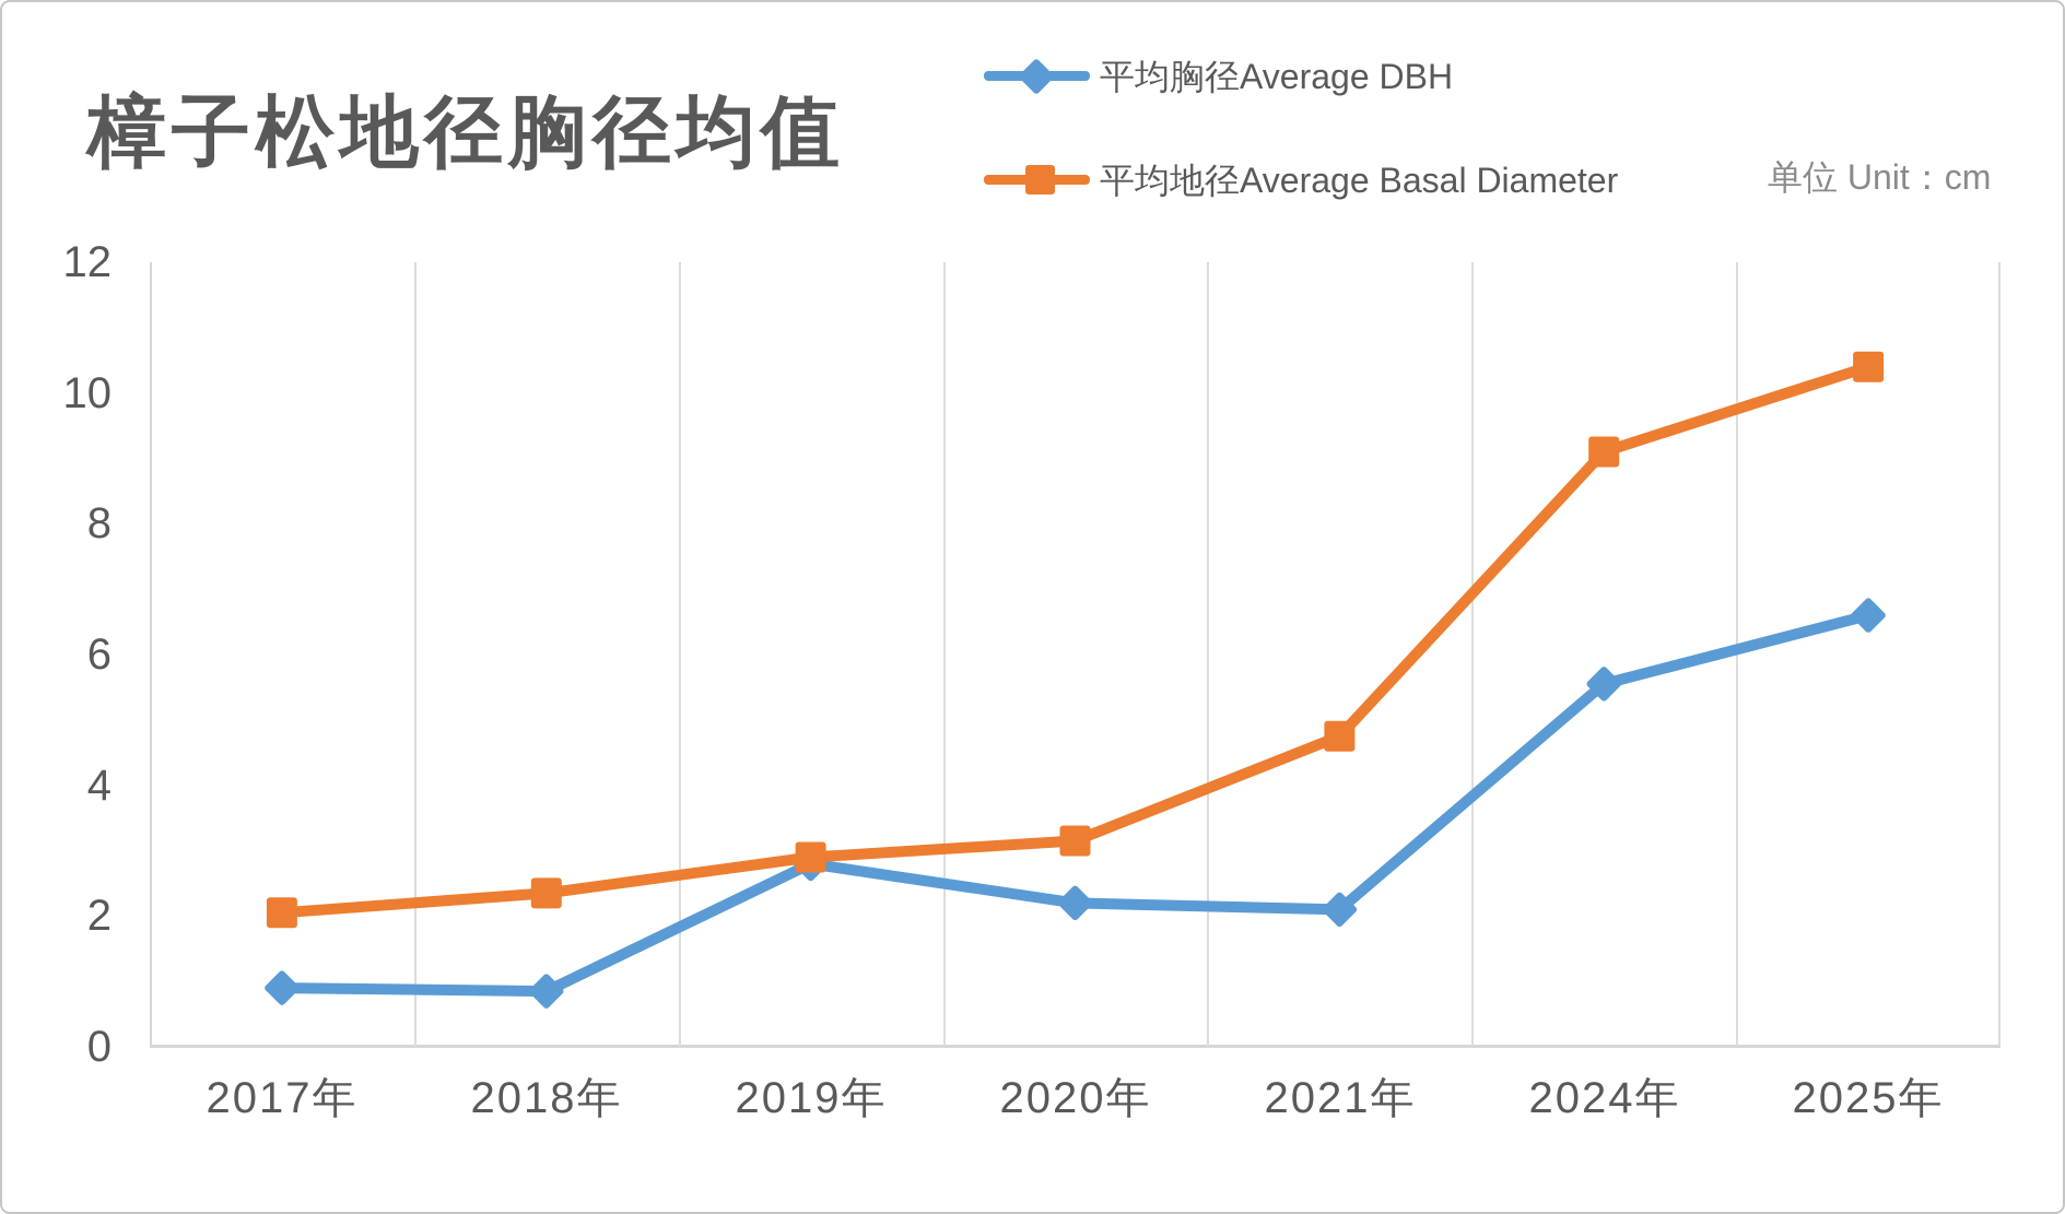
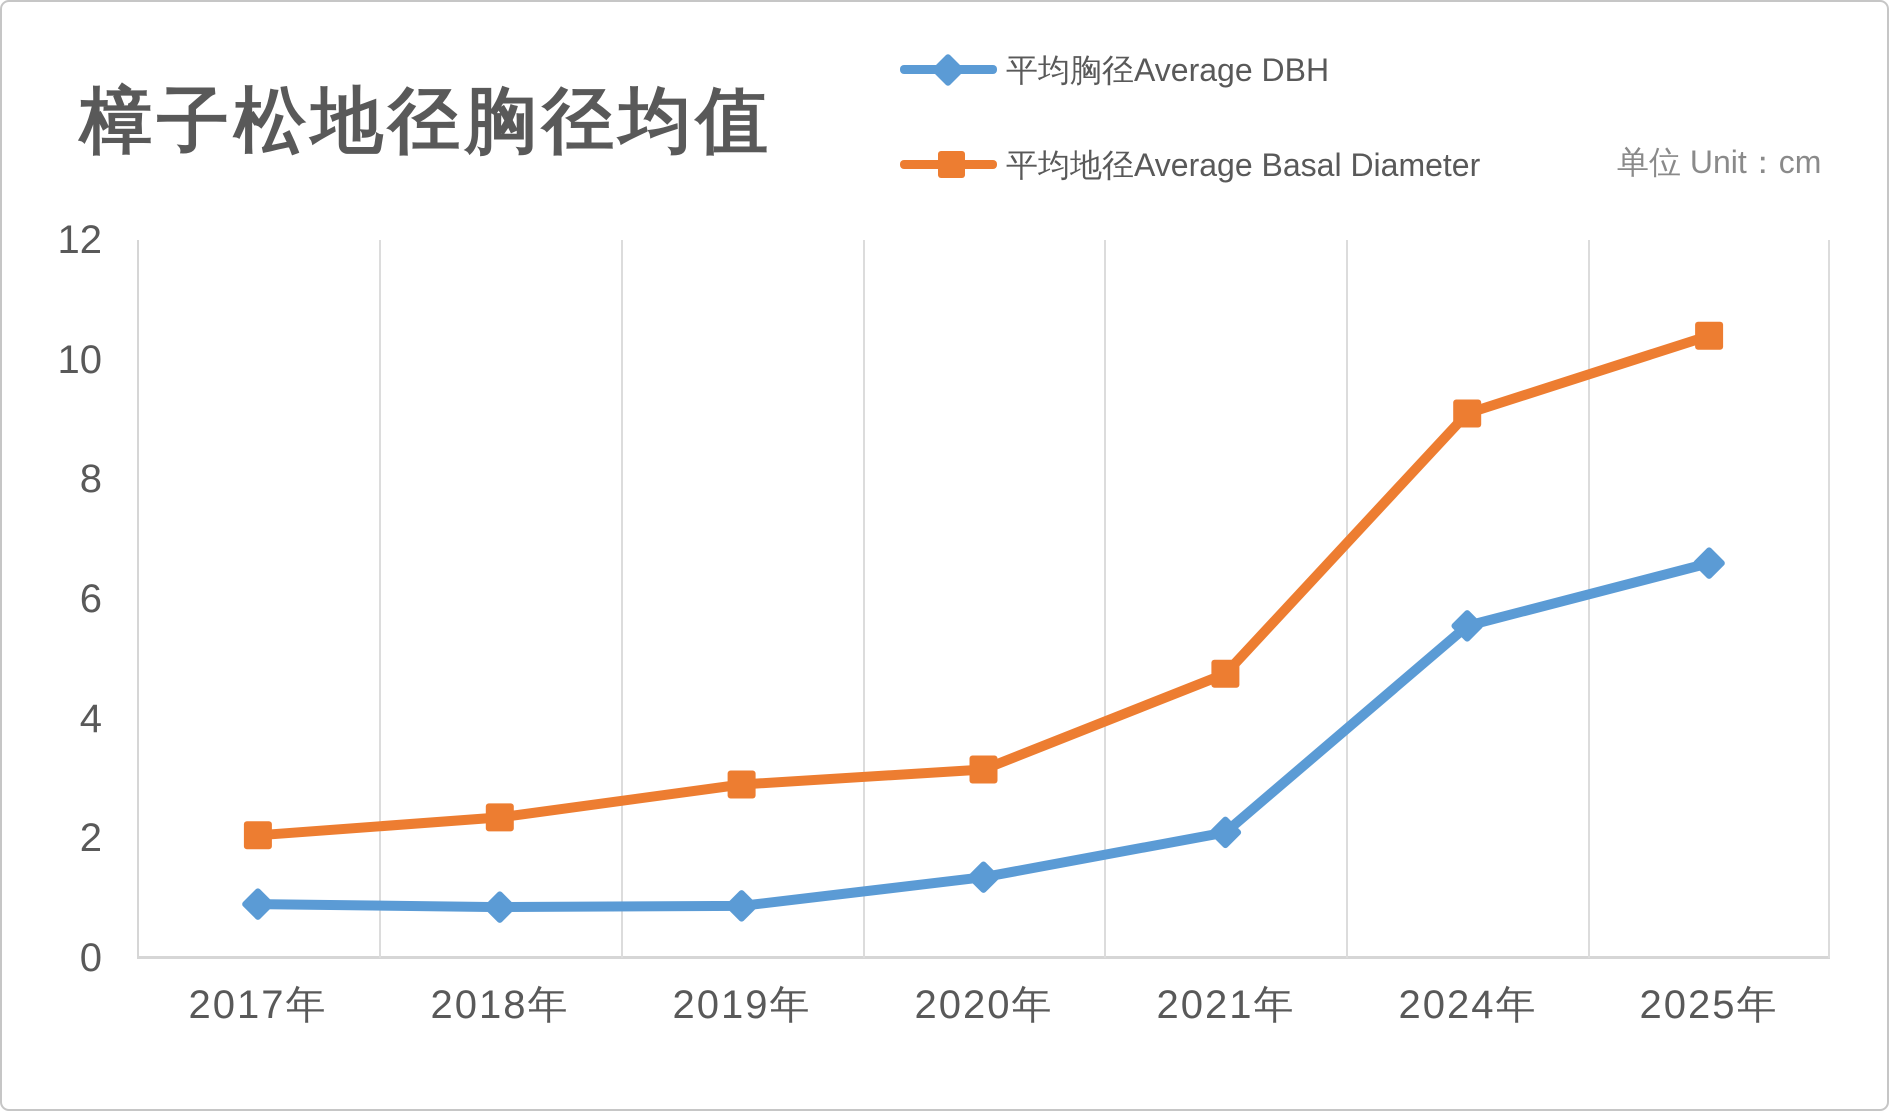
平均胸径Average DBH/2019年: 2.8 -> 0.9
平均胸径Average DBH/2020年: 2.2 -> 1.4
